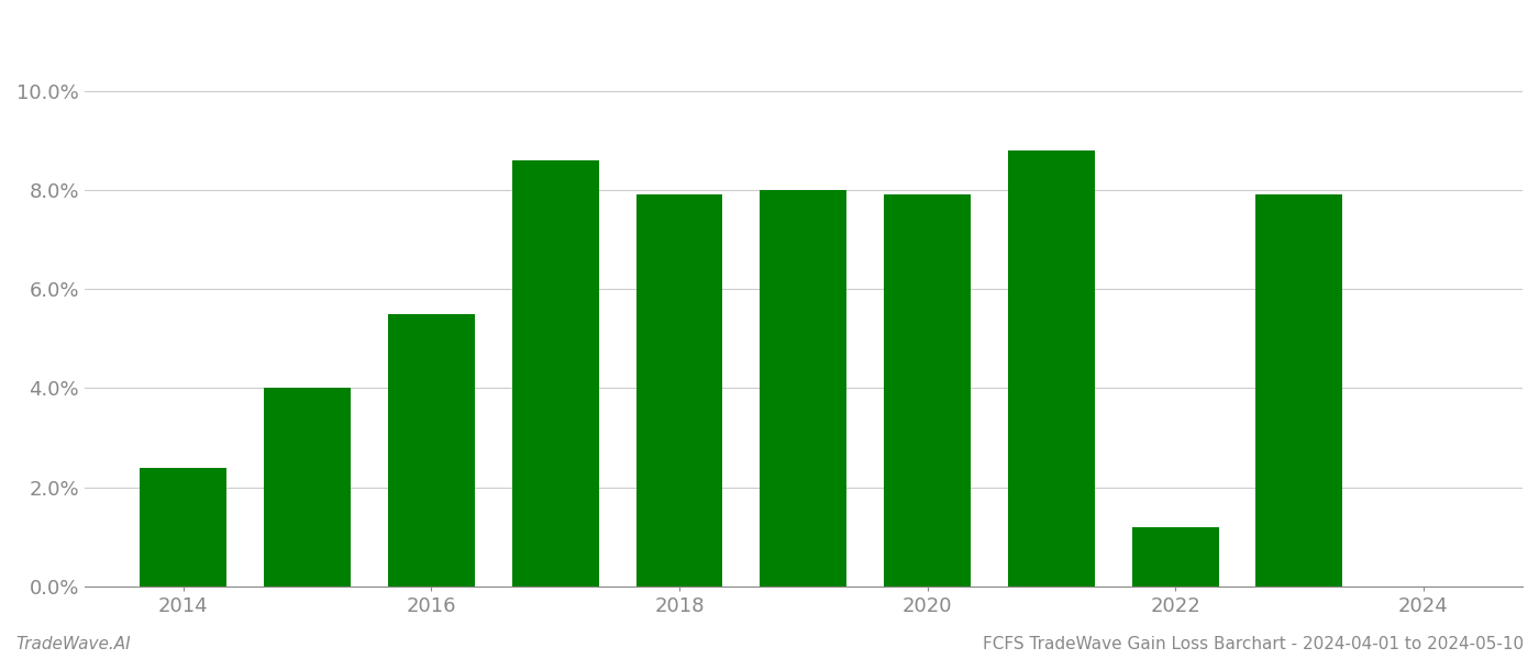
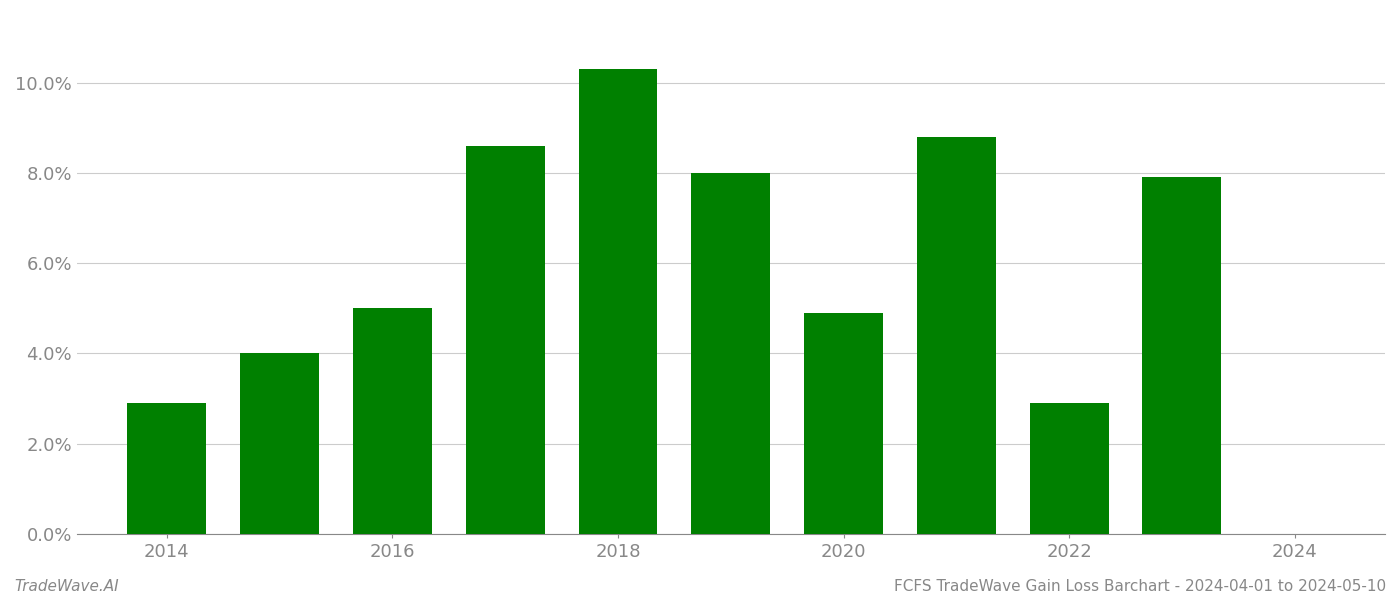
2014: 2.4% -> 2.9%
2016: 5.5% -> 5.0%
2018: 7.9% -> 10.3%
2020: 7.9% -> 4.9%
2022: 1.2% -> 2.9%
